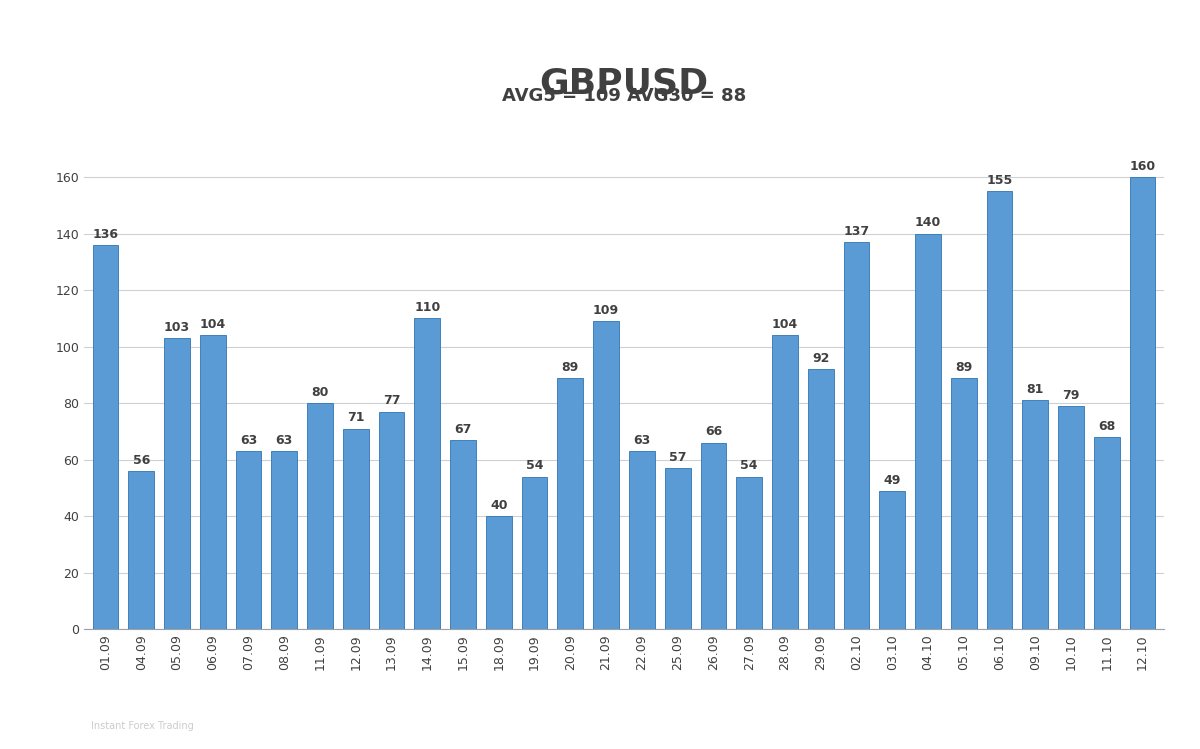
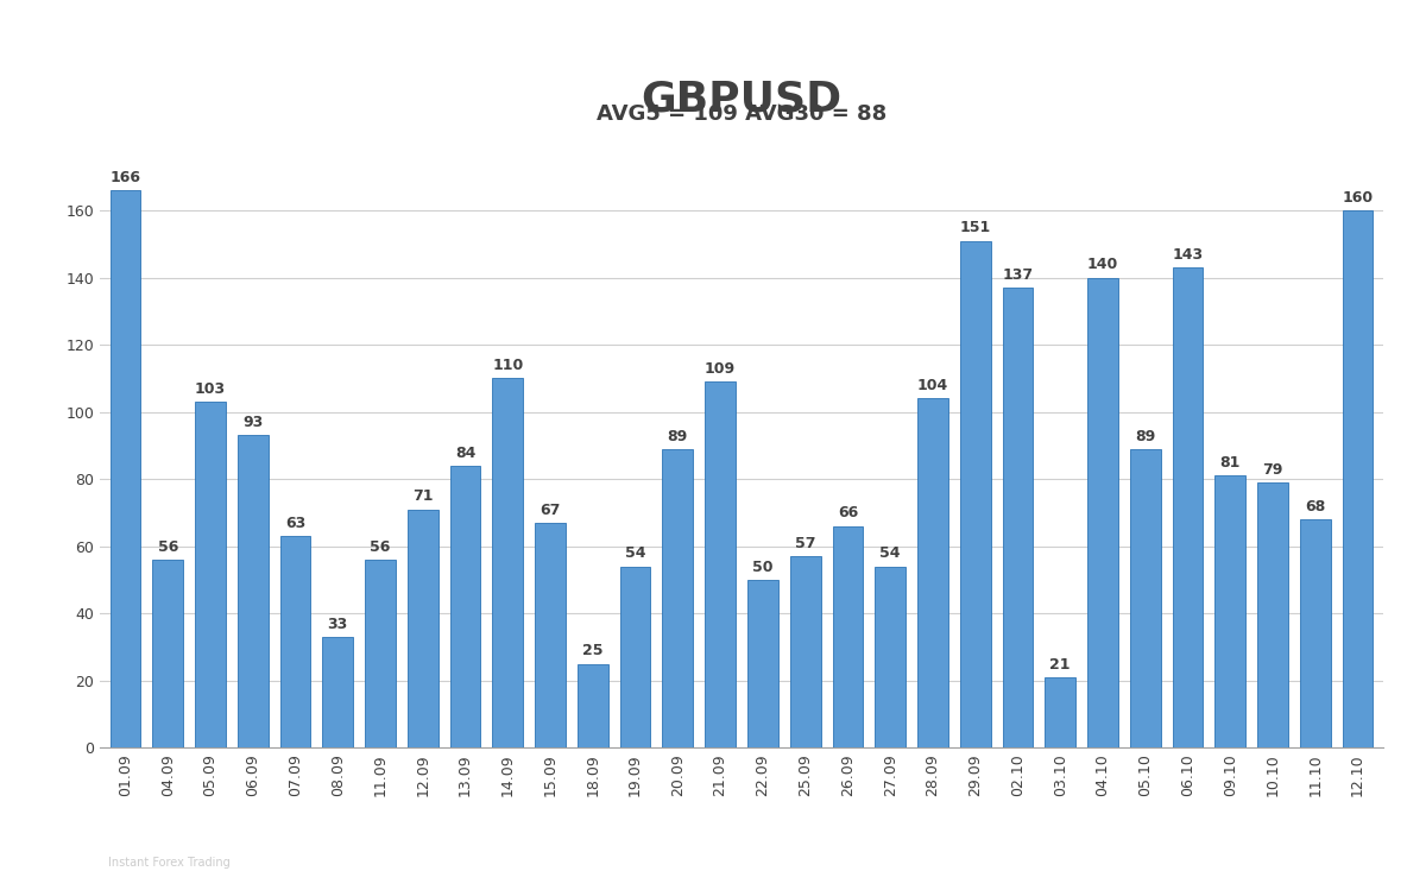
01.09: 136 -> 166
06.09: 104 -> 93
08.09: 63 -> 33
11.09: 80 -> 56
13.09: 77 -> 84
18.09: 40 -> 25
22.09: 63 -> 50
29.09: 92 -> 151
03.10: 49 -> 21
06.10: 155 -> 143
